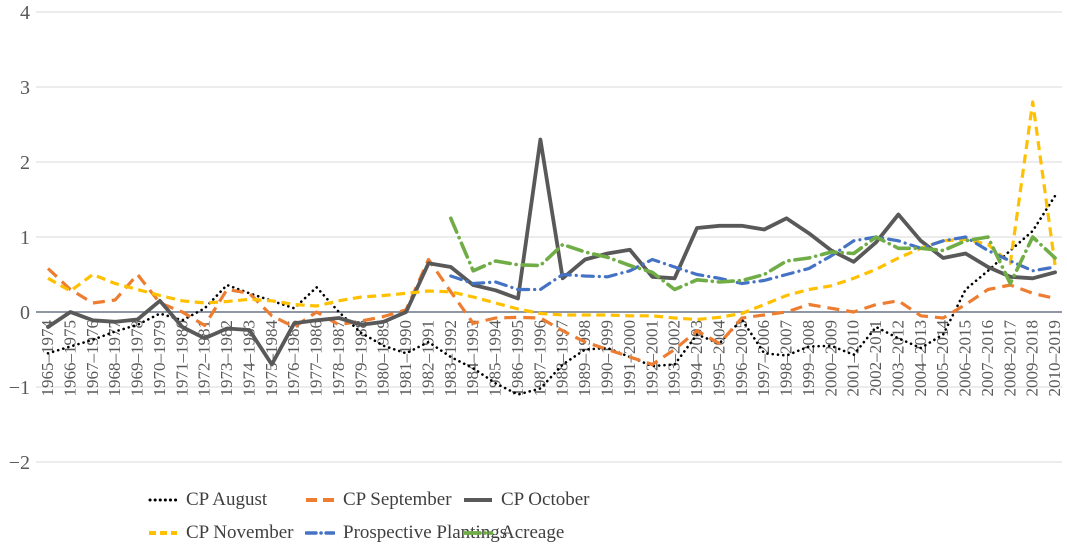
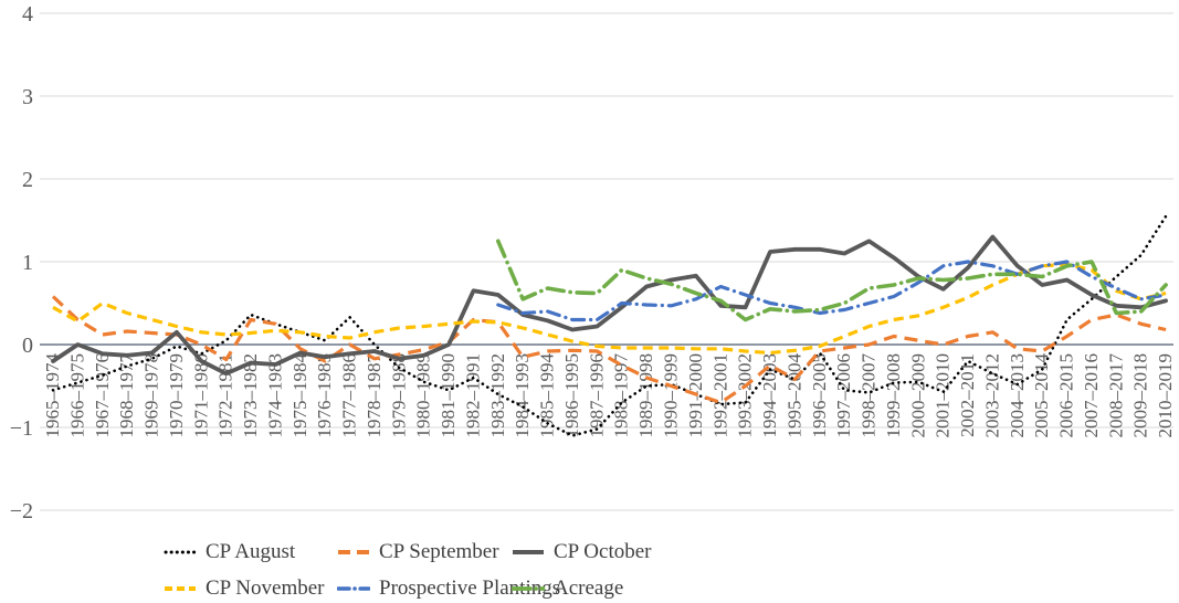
CP September/1969–1978: 0.5 -> 0.1
CP October/1975–1984: -0.7 -> -0.1
CP September/1982–1991: 0.7 -> 0.3
CP October/1987–1996: 2.3 -> 0.2
Acreage/2002–2011: 1.0 -> 0.8
CP November/2009–2018: 2.8 -> 0.6
Acreage/2009–2018: 1.0 -> 0.4
